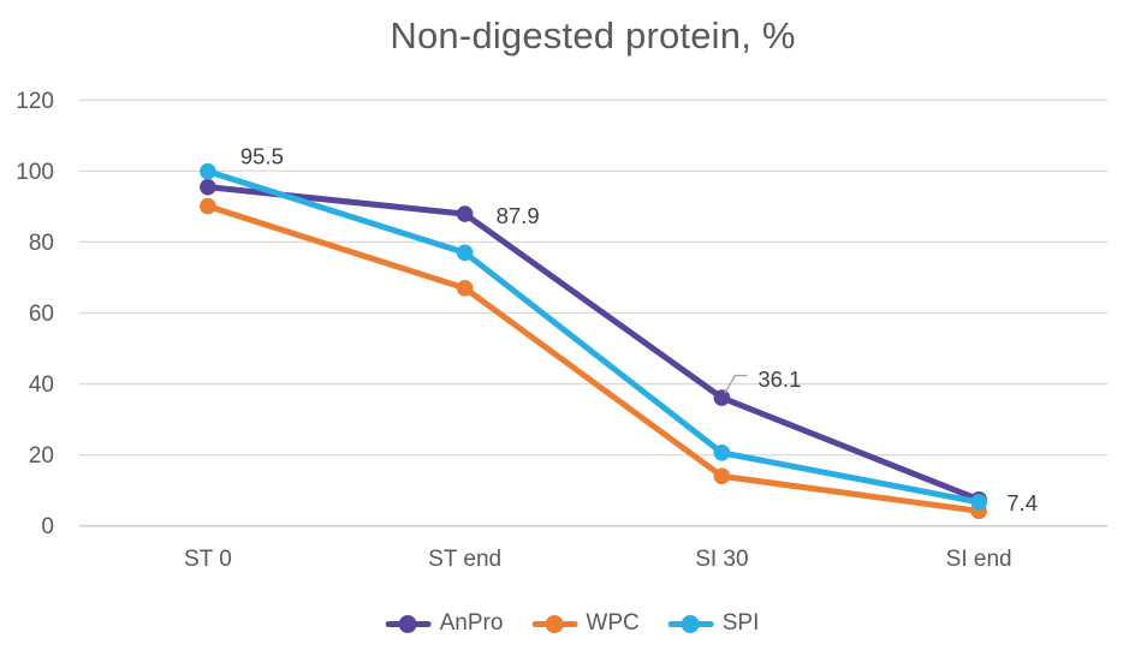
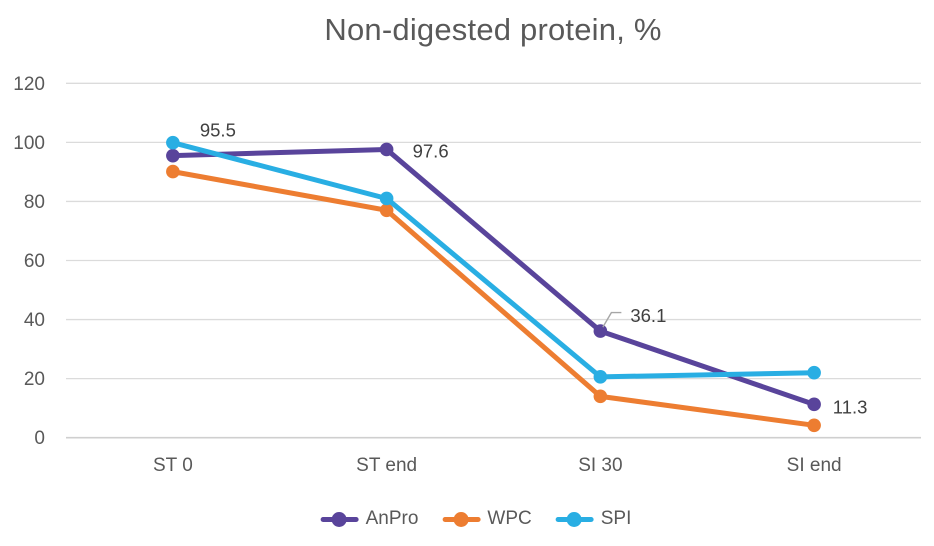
AnPro/ST end: 87.9 -> 97.6
WPC/ST end: 67 -> 77
SPI/ST end: 77 -> 81
AnPro/SI end: 7.4 -> 11.3
SPI/SI end: 7 -> 22
